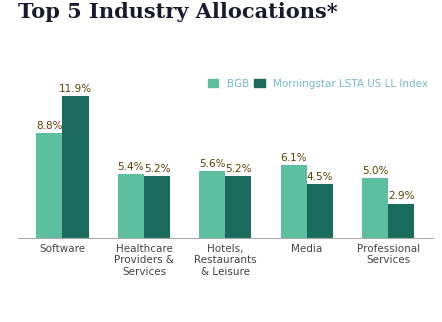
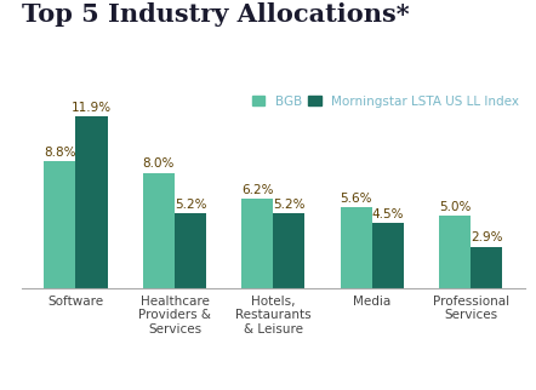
BGB/Healthcare Providers & Services: 5.4% -> 8.0%
BGB/Hotels, Restaurants & Leisure: 5.6% -> 6.2%
BGB/Media: 6.1% -> 5.6%
